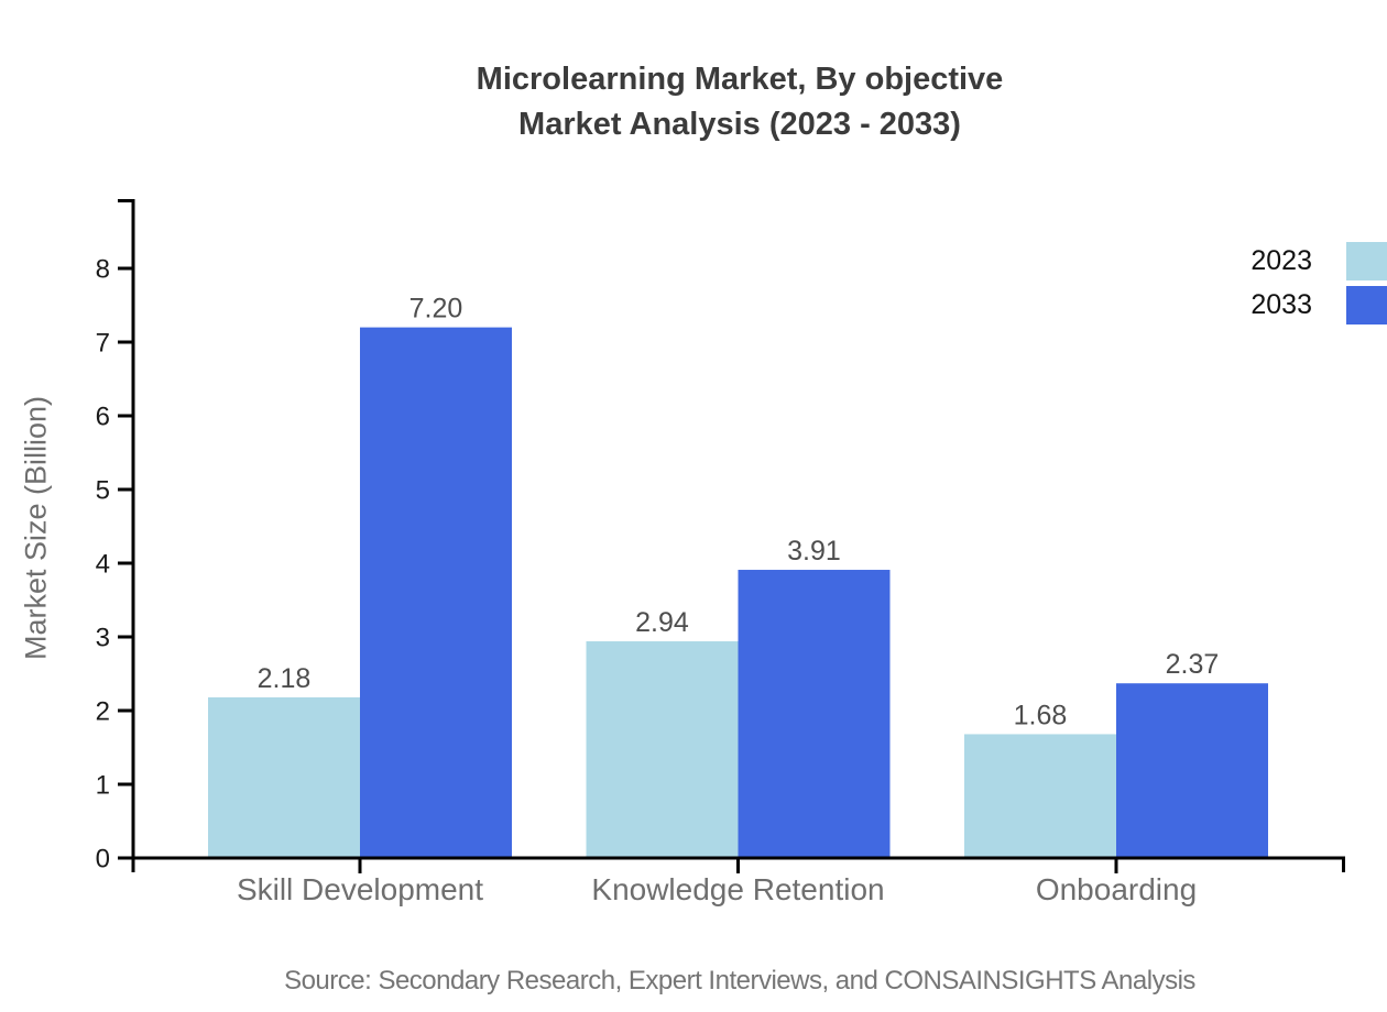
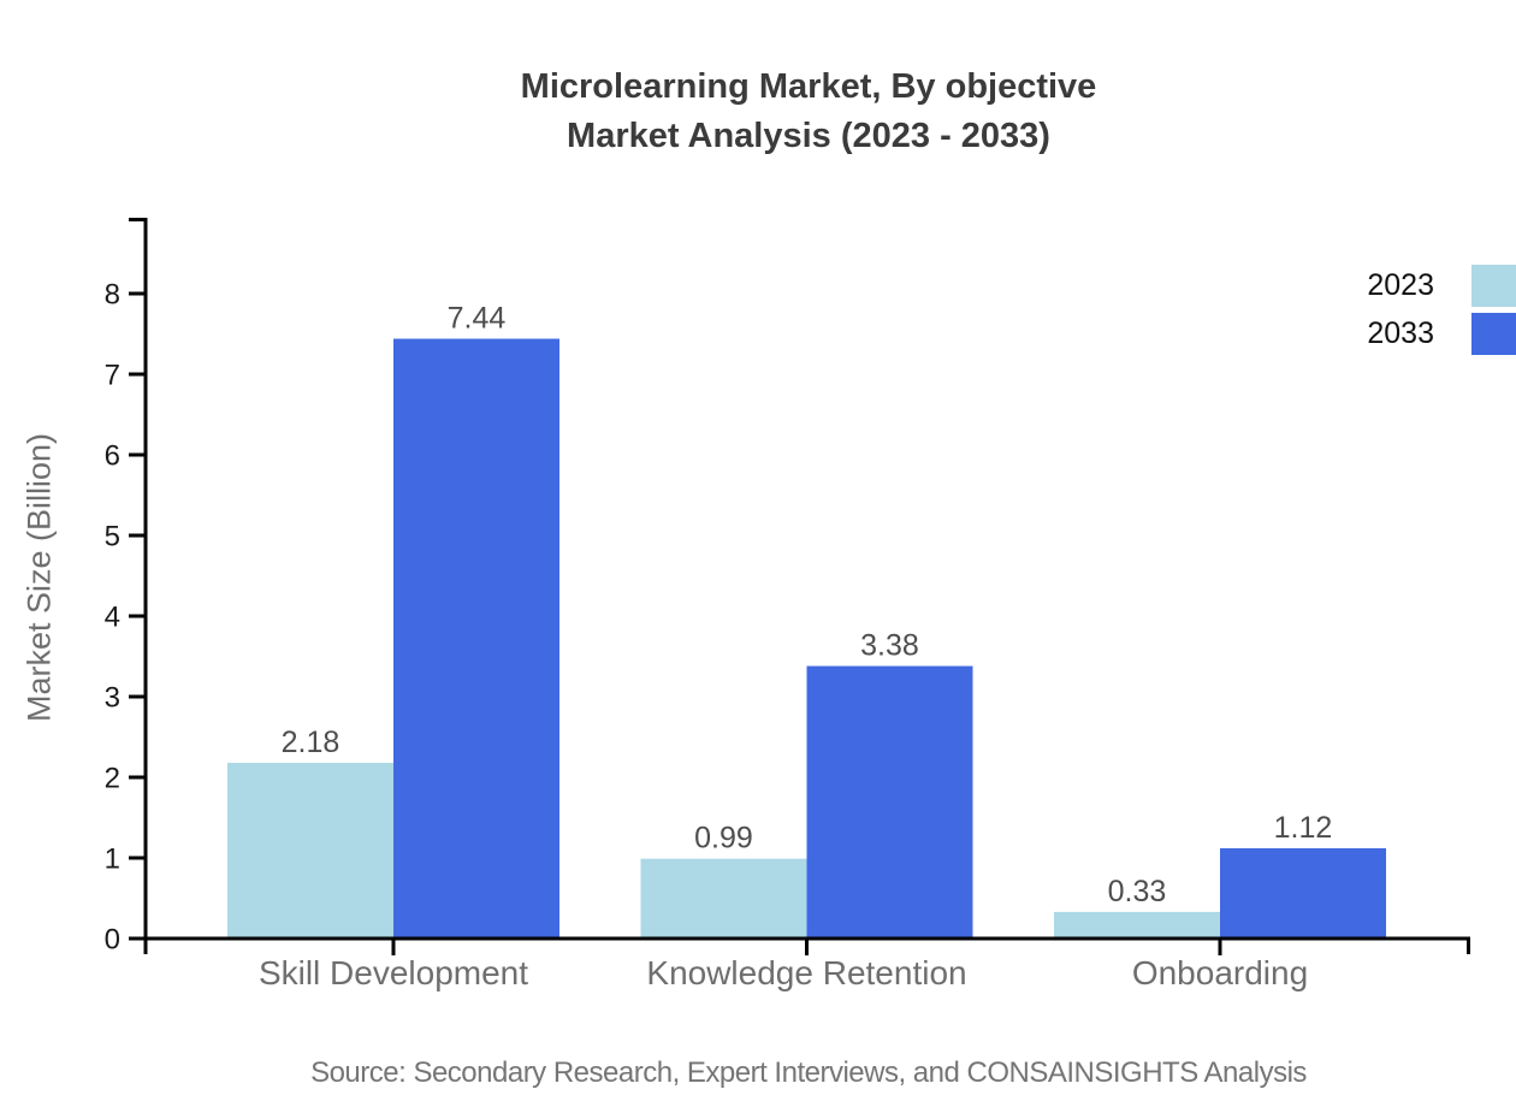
2033/Skill Development: 7.20 -> 7.44
2023/Knowledge Retention: 2.94 -> 0.99
2033/Knowledge Retention: 3.91 -> 3.38
2023/Onboarding: 1.68 -> 0.33
2033/Onboarding: 2.37 -> 1.12
